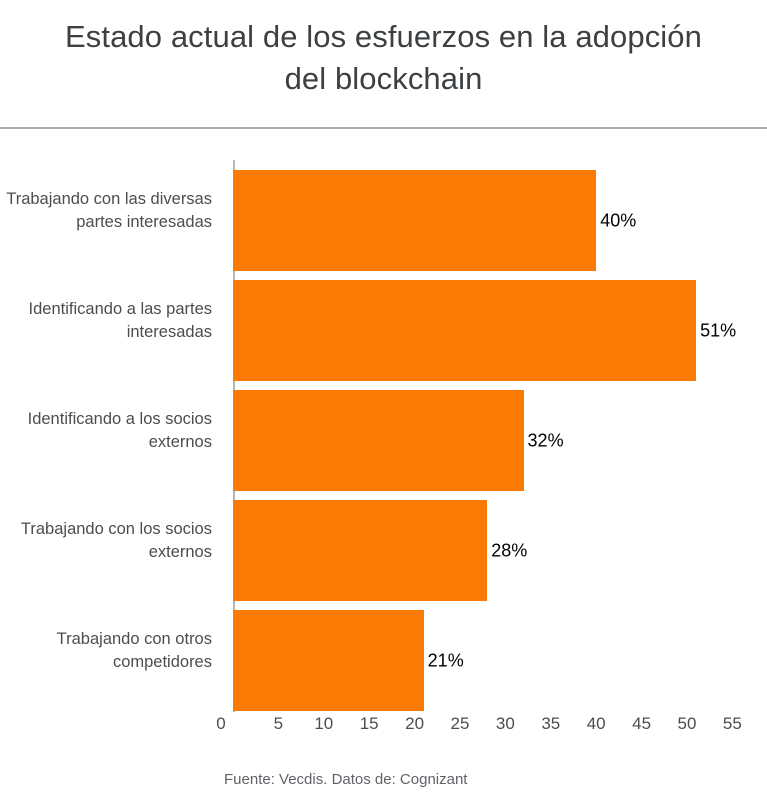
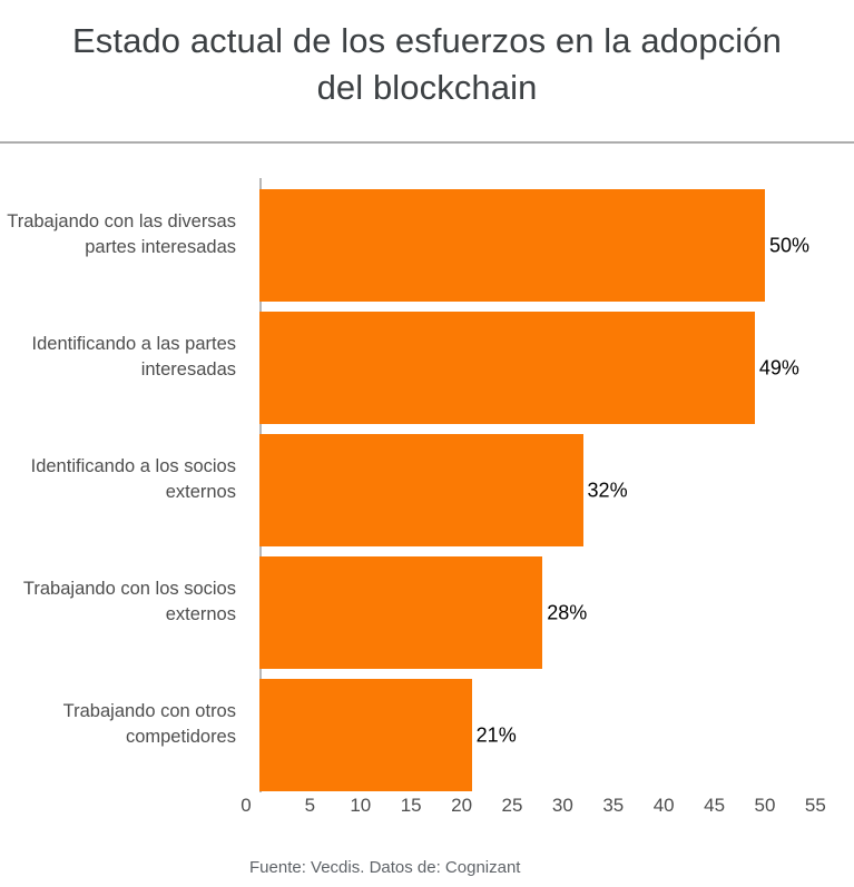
Trabajando con las diversas partes interesadas: 40% -> 50%
Identificando a las partes interesadas: 51% -> 49%
